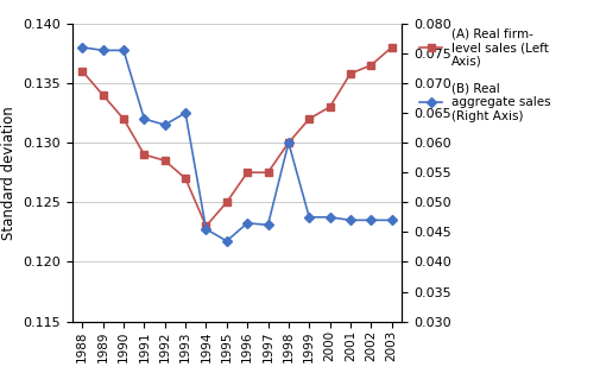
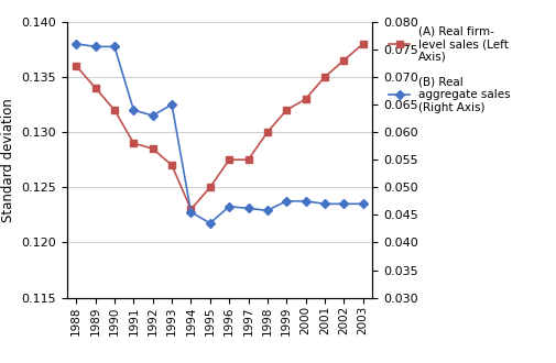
(B) Real aggregate sales (Right Axis)/1998: 0.0600 -> 0.0458
(A) Real firm- level sales (Left Axis)/2001: 0.1358 -> 0.1350
